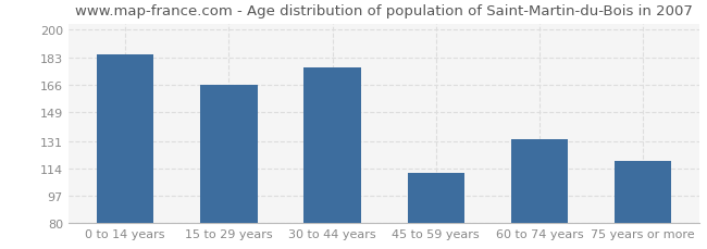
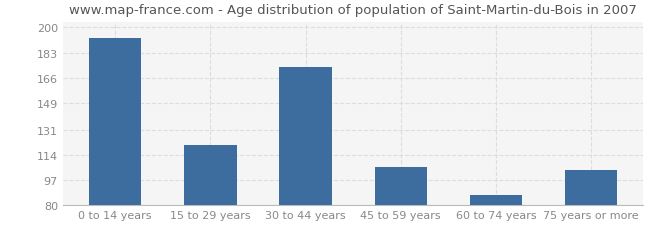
0 to 14 years: 185 -> 193
15 to 29 years: 166 -> 121
30 to 44 years: 177 -> 173
45 to 59 years: 111 -> 106
60 to 74 years: 132 -> 87
75 years or more: 119 -> 104
